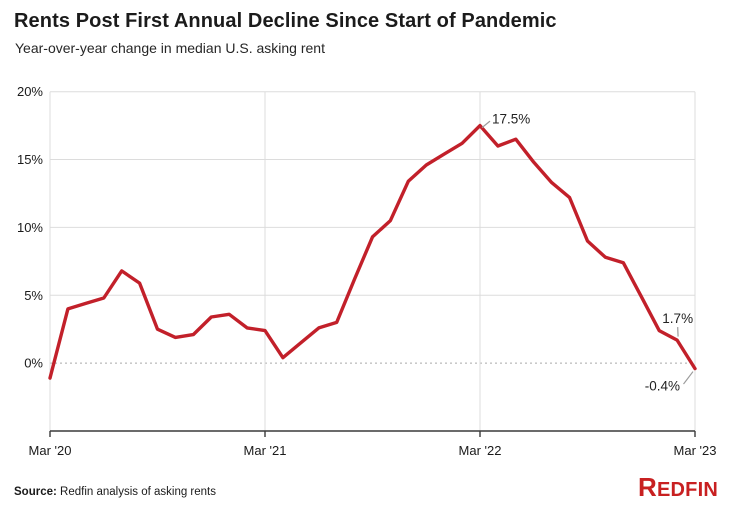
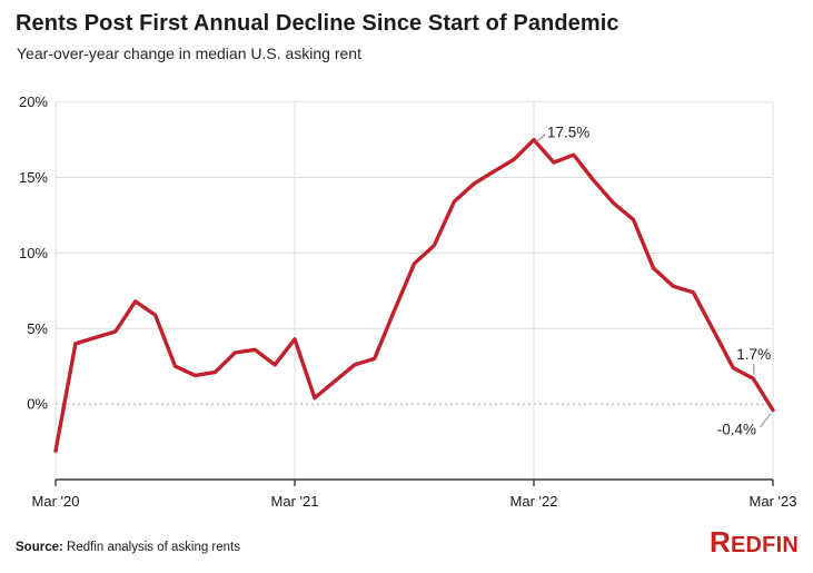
Mar '20: -1.1% -> -3.1%
Mar '21: 2.4% -> 4.3%
